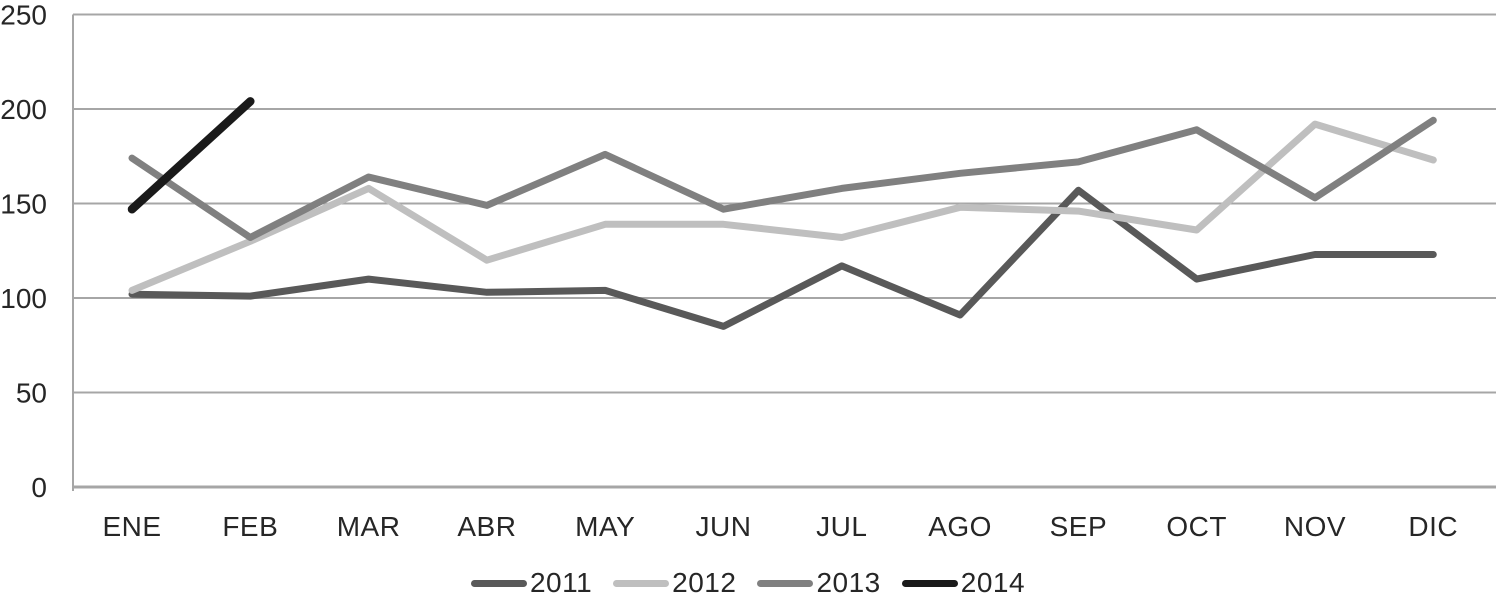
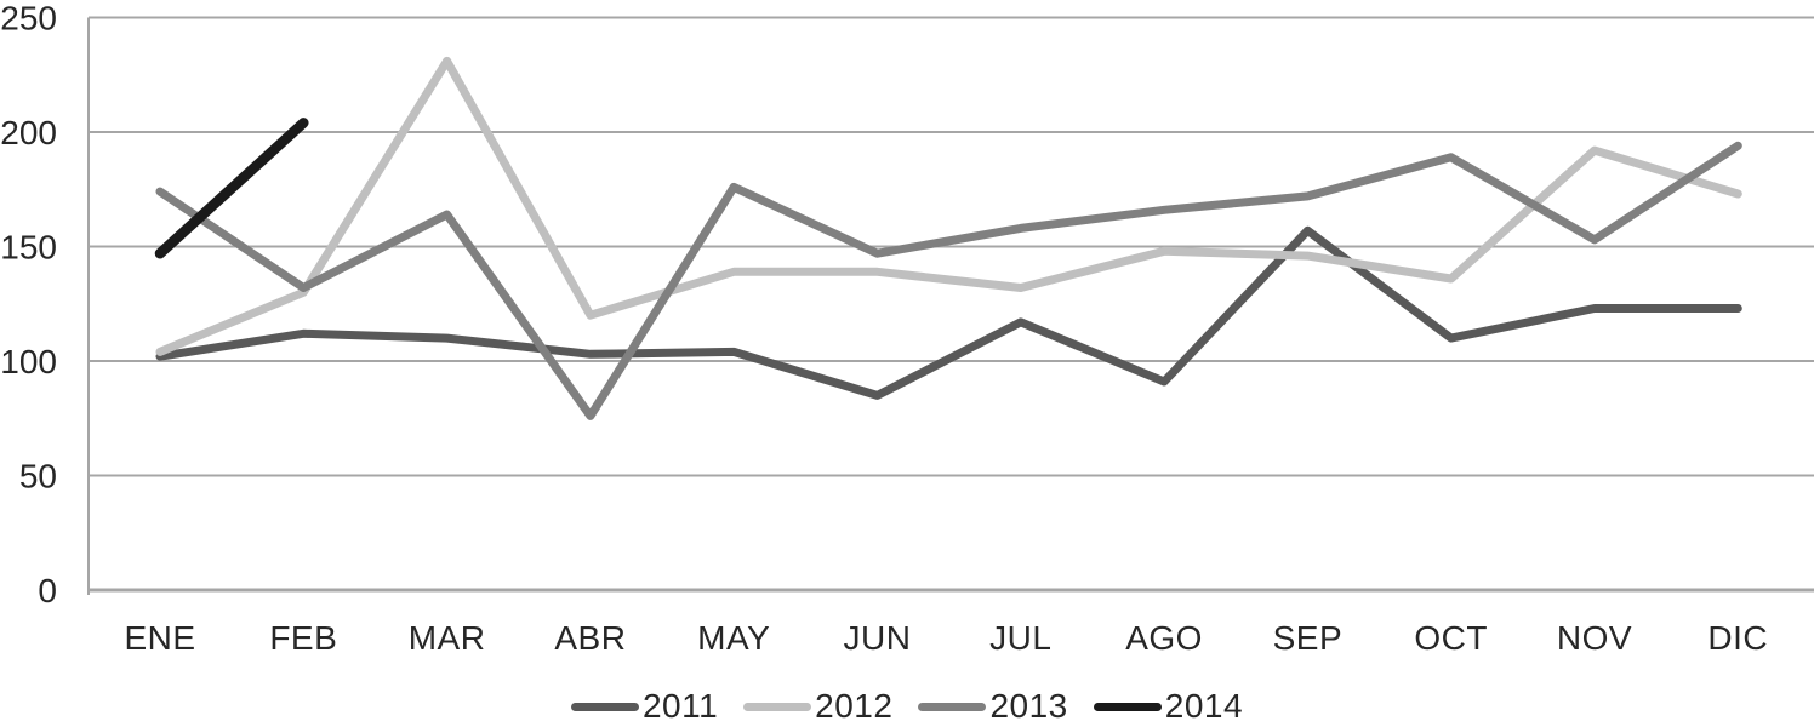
2011/FEB: 101 -> 112
2012/MAR: 158 -> 231
2013/ABR: 149 -> 76
